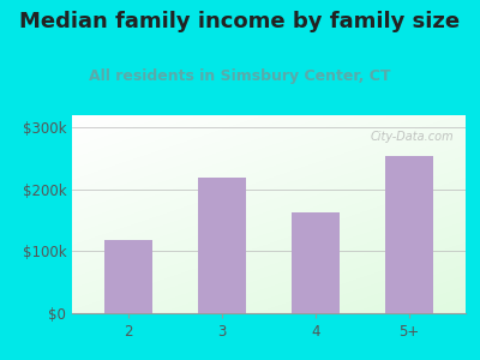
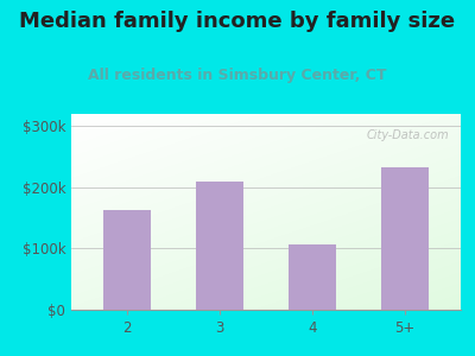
2: $118k -> $162k
3: $220k -> $210k
4: $163k -> $106k
5+: $255k -> $232k
